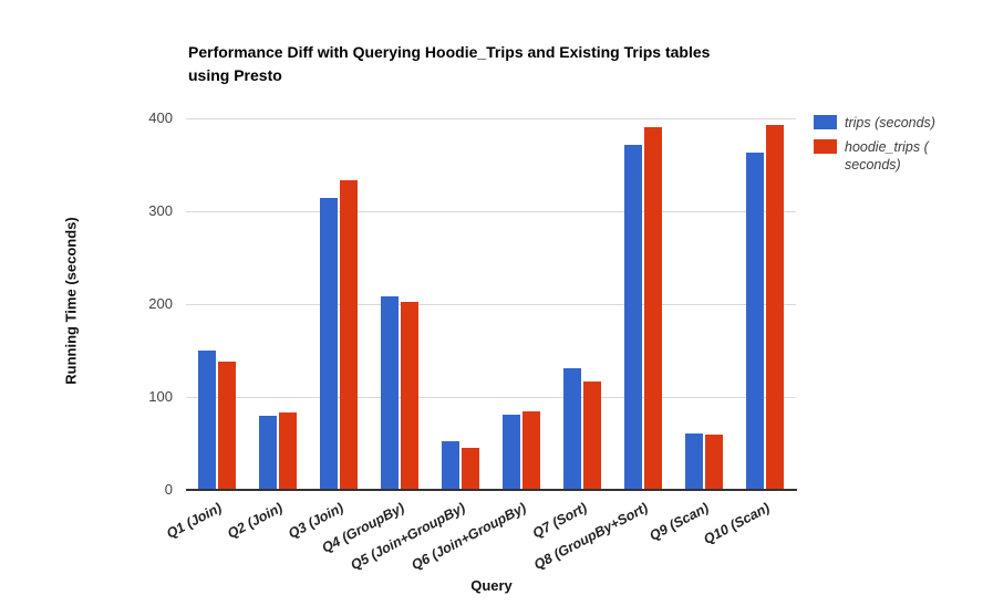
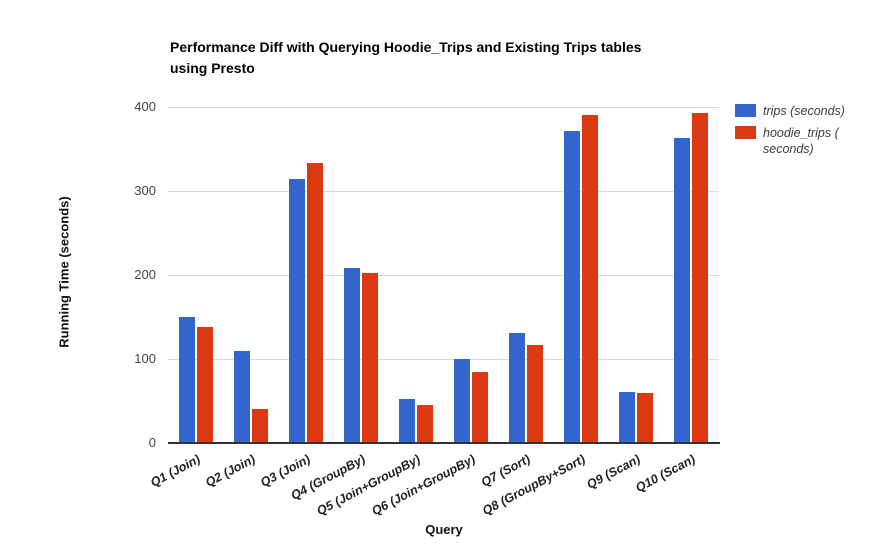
trips (seconds)/Q2 (Join): 80 -> 110
hoodie_trips ( seconds)/Q2 (Join): 80 -> 40
trips (seconds)/Q6 (Join+GroupBy): 80 -> 100
